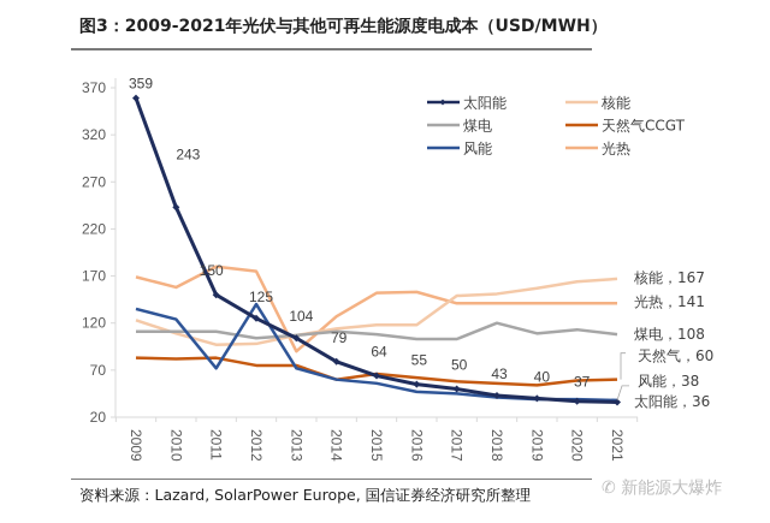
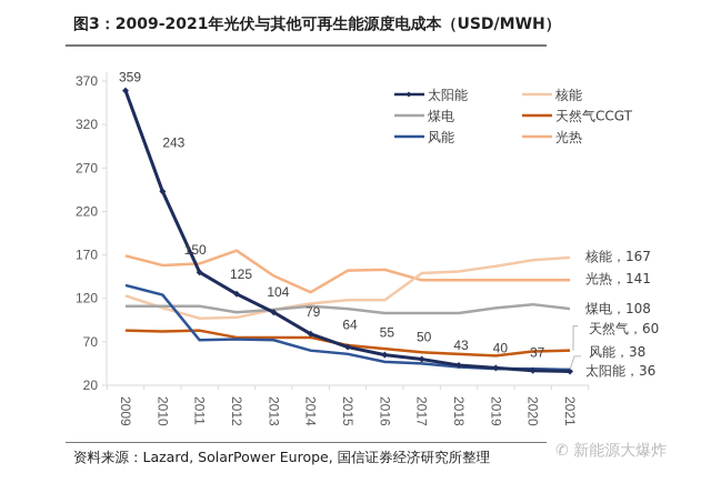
光热/2011: 180 -> 160
风能/2012: 140 -> 70
光热/2013: 90 -> 150
天然气CCGT/2014: 60 -> 80
煤电/2018: 120 -> 100
